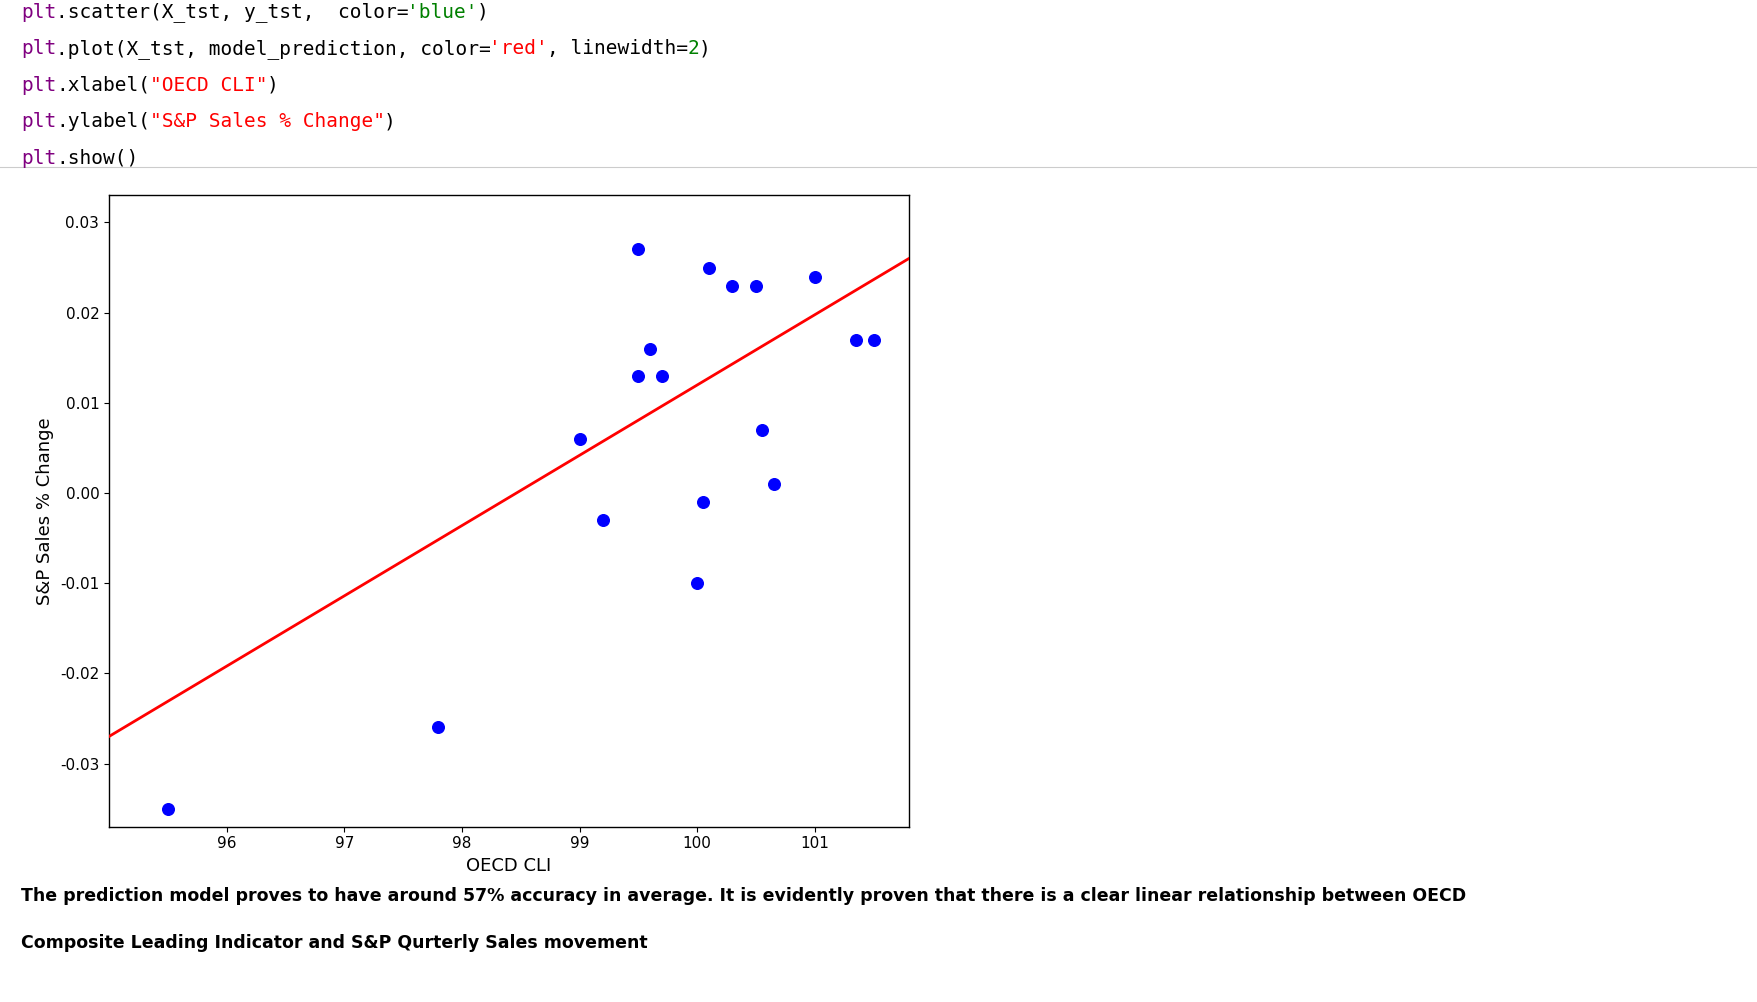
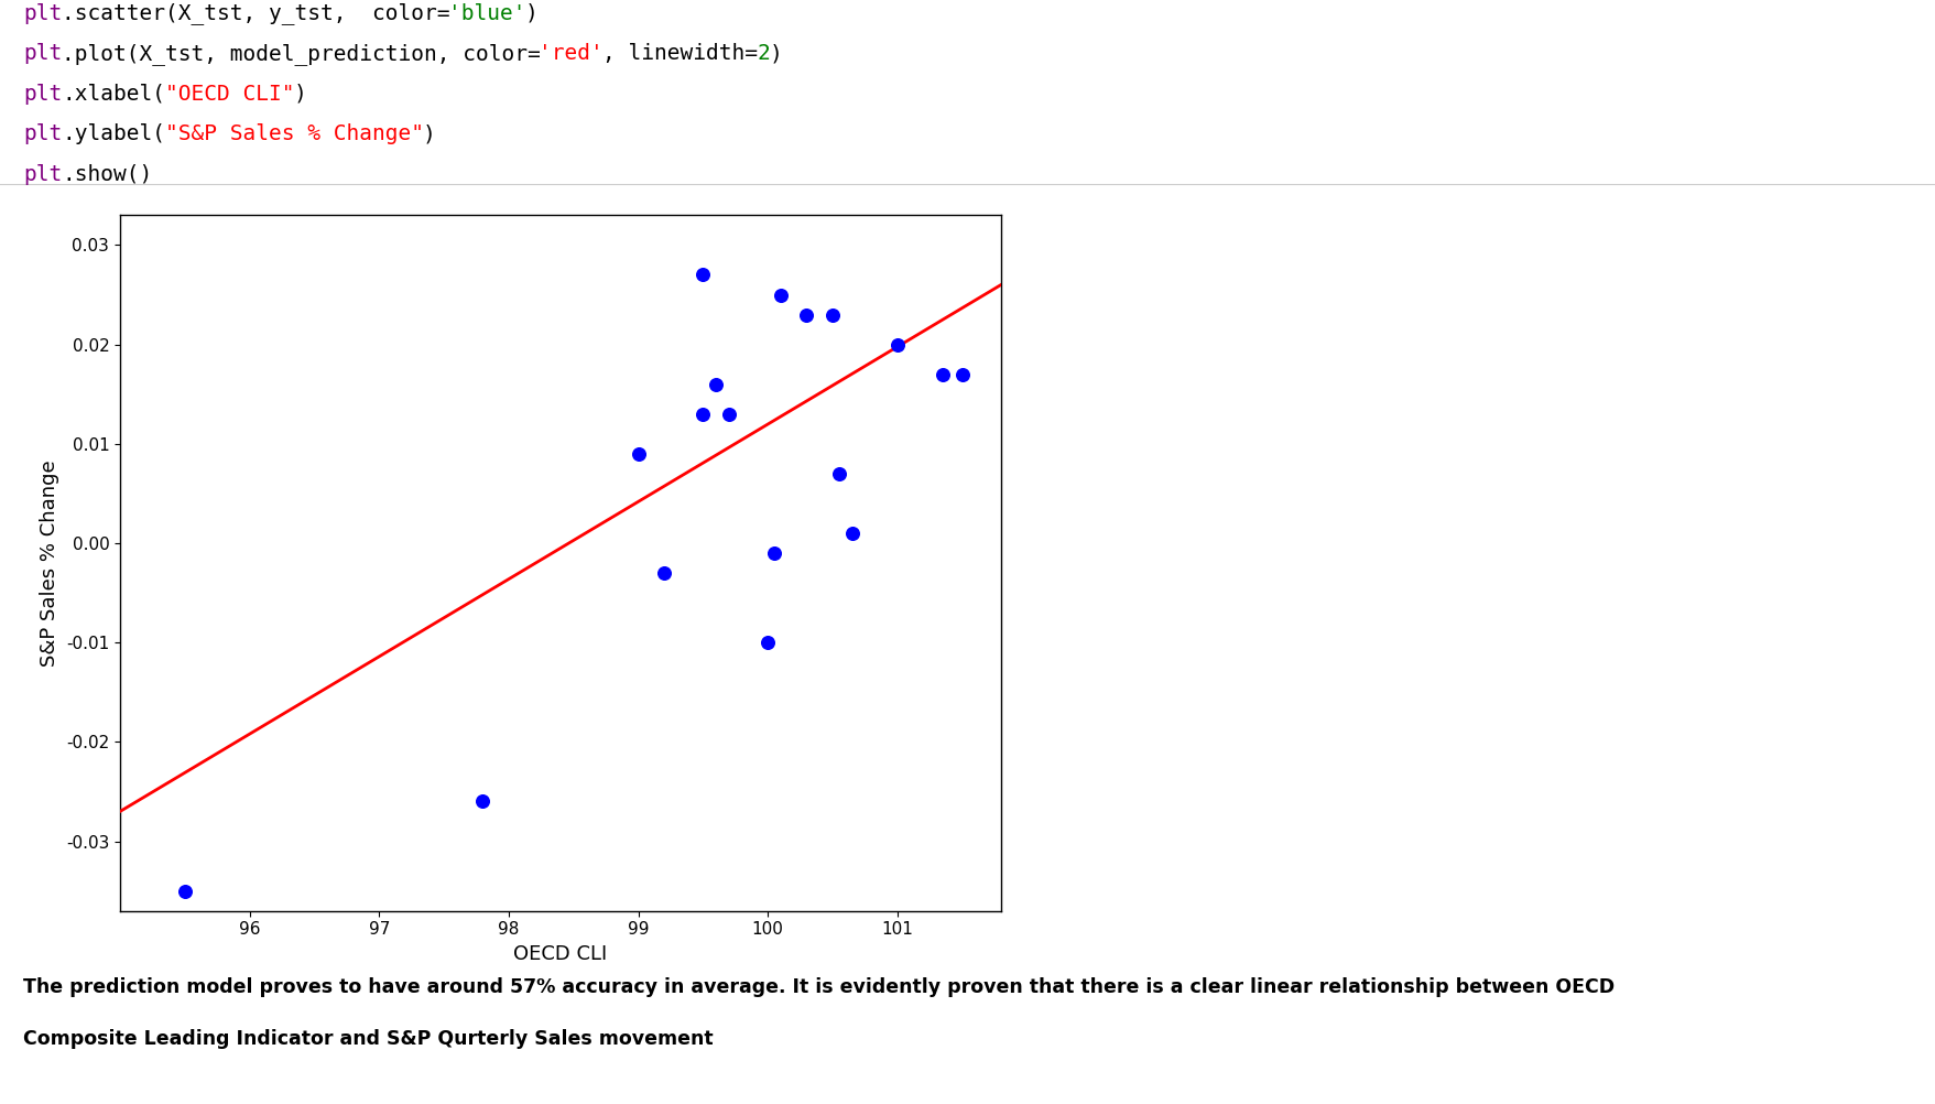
99: 0.006 -> 0.009
101: 0.024 -> 0.020
